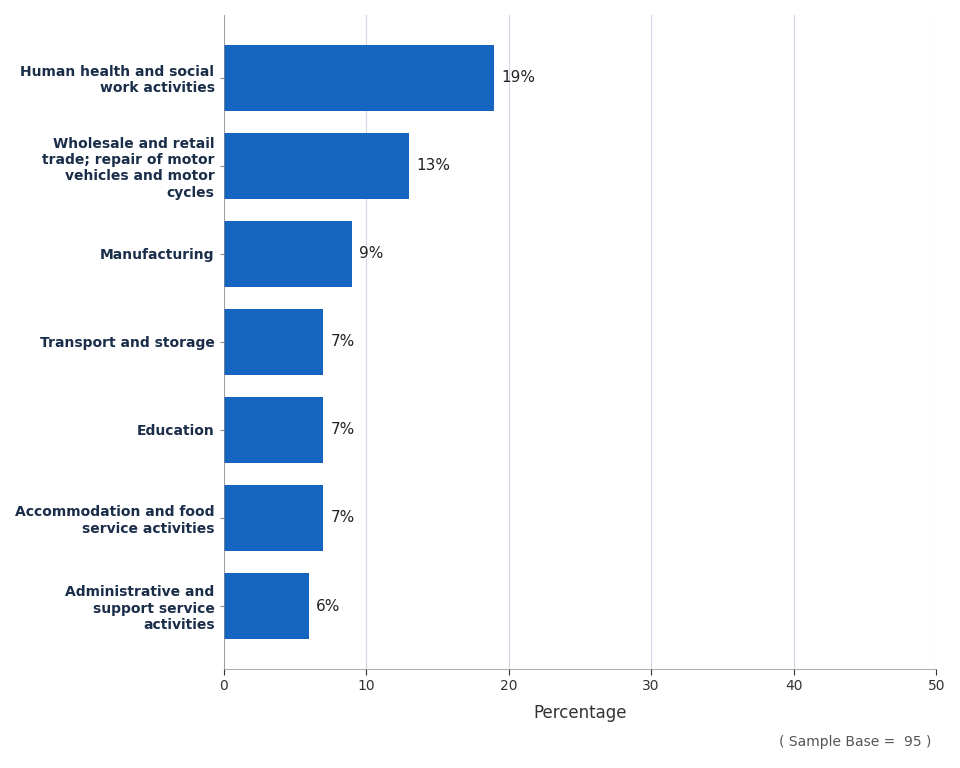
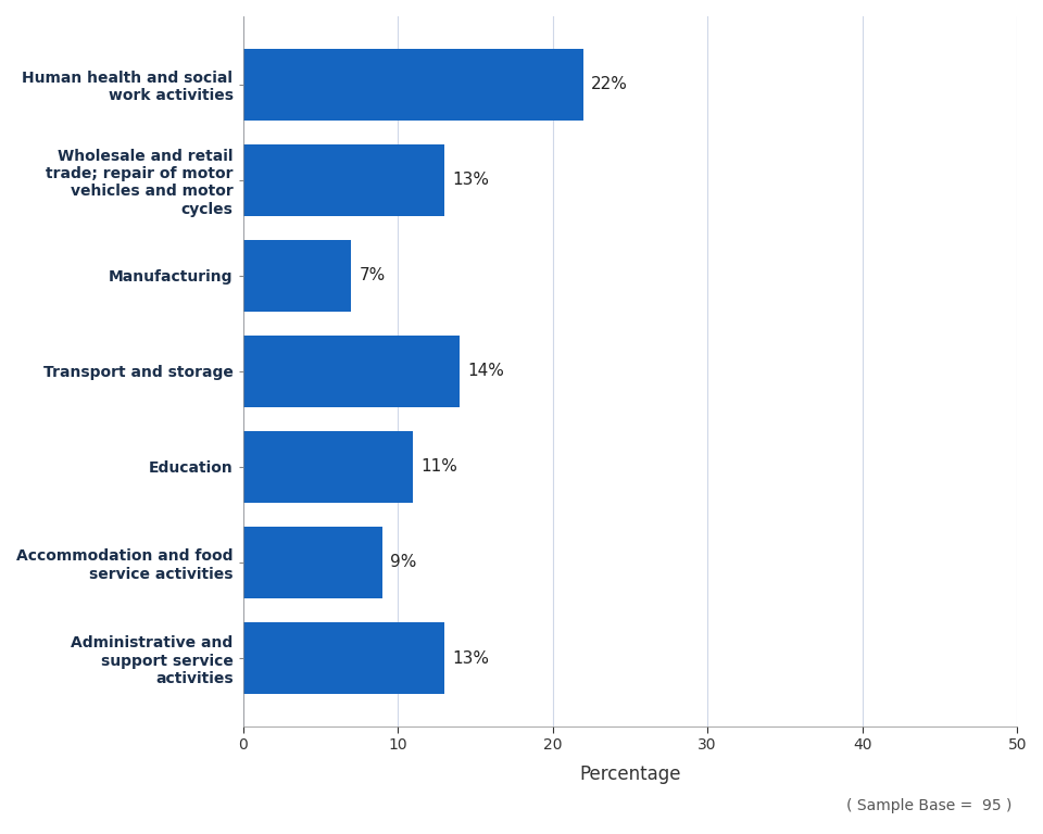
Human health and social work activities: 19% -> 22%
Manufacturing: 9% -> 7%
Transport and storage: 7% -> 14%
Education: 7% -> 11%
Accommodation and food service activities: 7% -> 9%
Administrative and support service activities: 6% -> 13%
